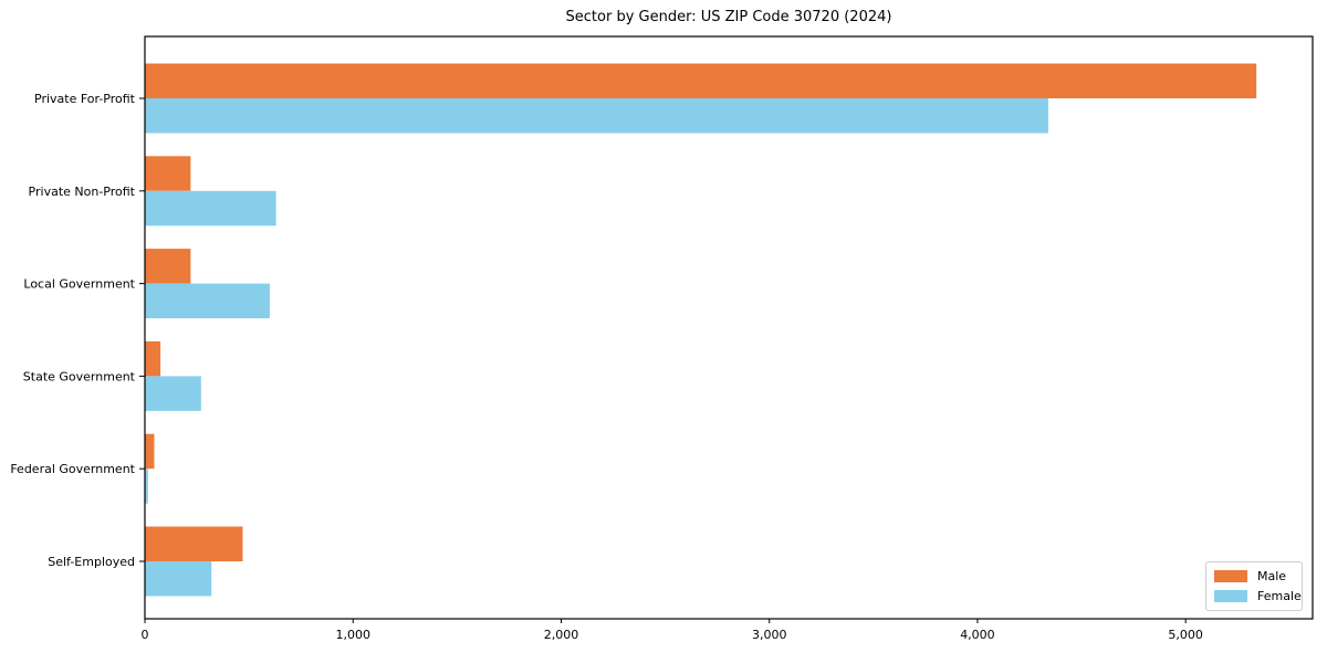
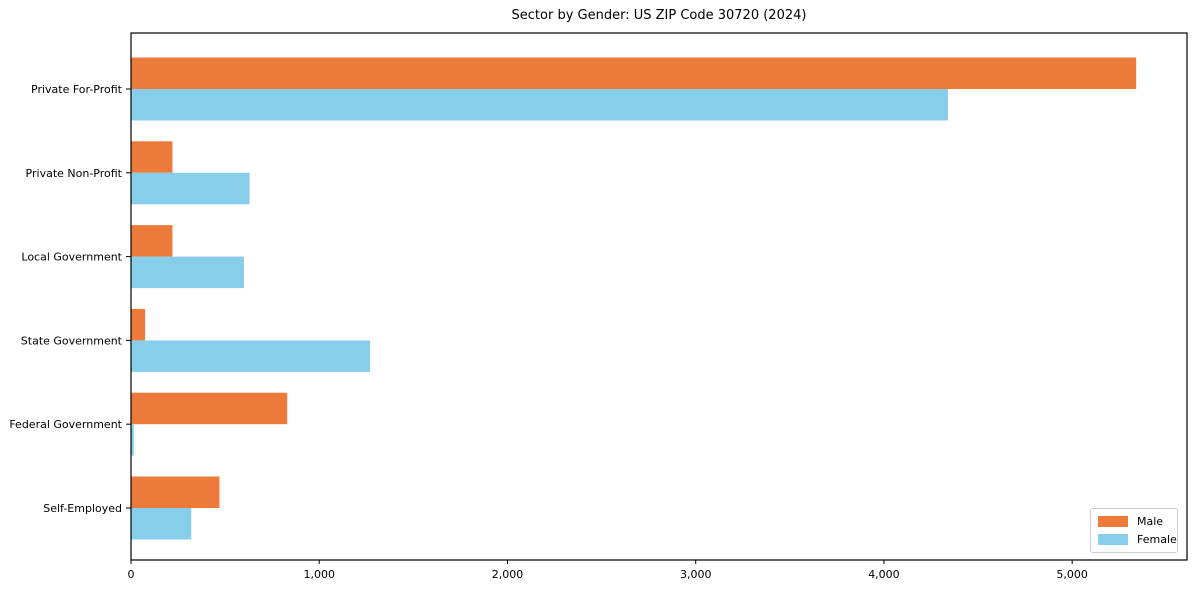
Female/State Government: 270 -> 1270
Male/Federal Government: 40 -> 830
